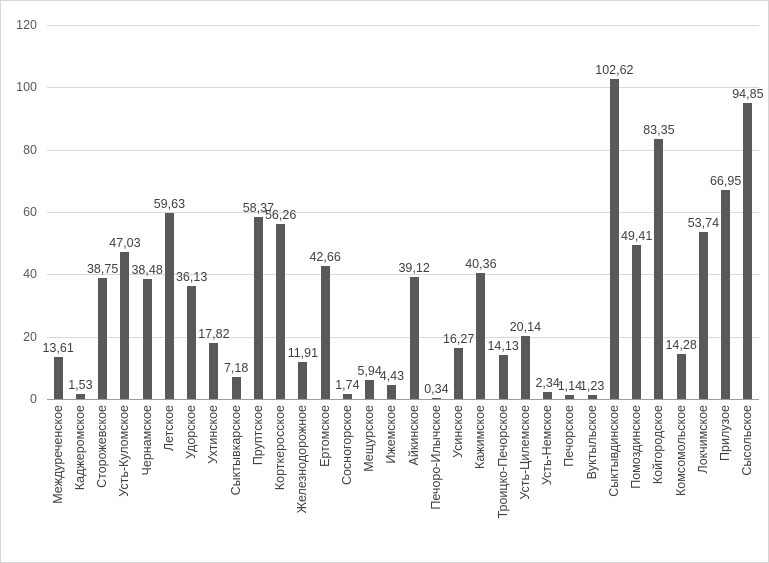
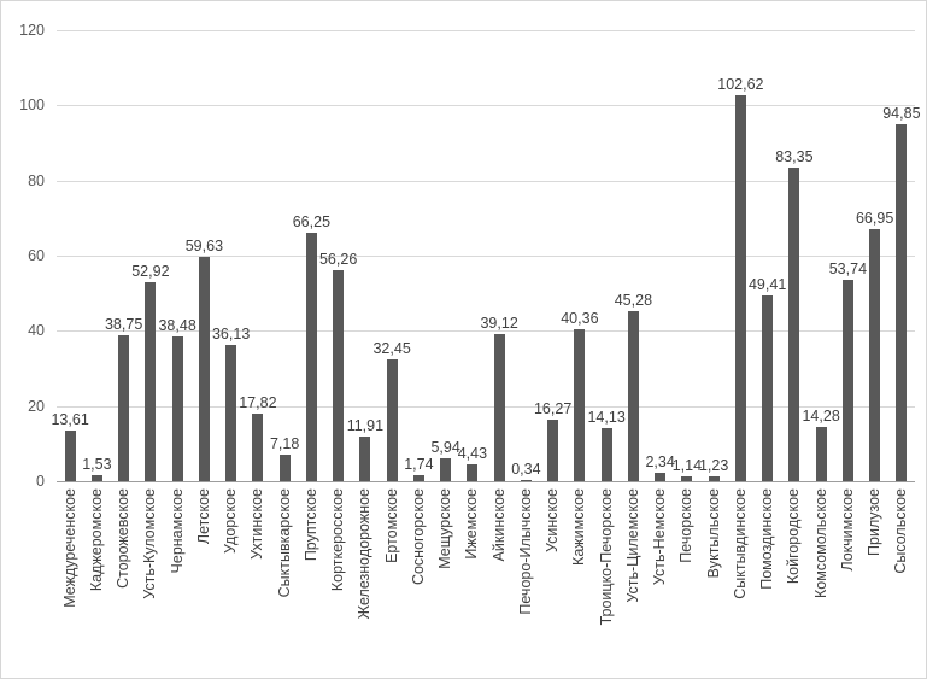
Усть-Куломское: 47,03 -> 52,92
Пруптское: 58,37 -> 66,25
Ертомское: 42,66 -> 32,45
Усть-Цилемское: 20,14 -> 45,28
